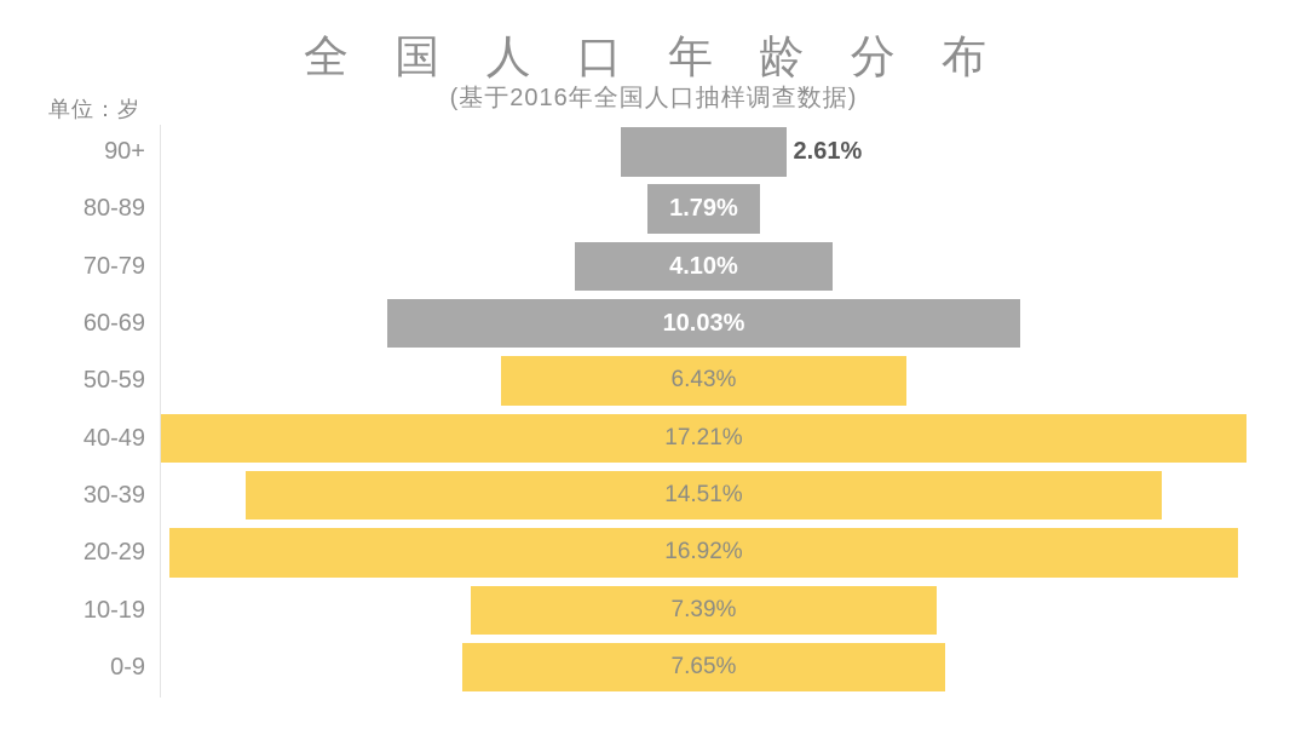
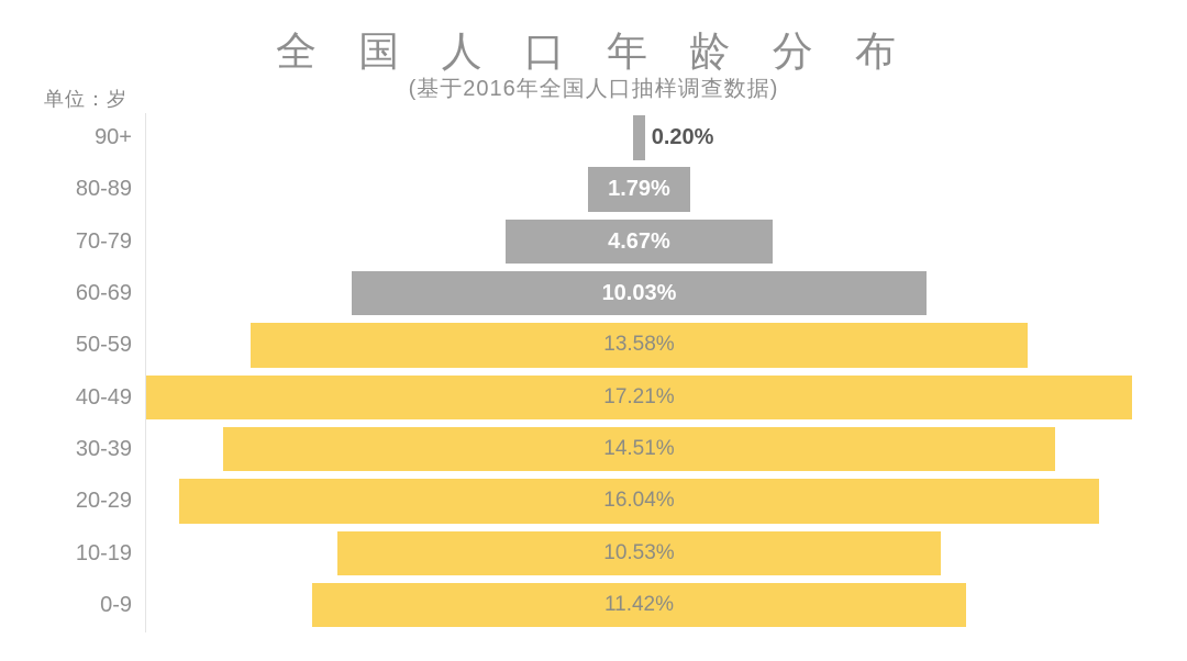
90+: 2.61% -> 0.20%
70-79: 4.10% -> 4.67%
50-59: 6.43% -> 13.58%
20-29: 16.92% -> 16.04%
10-19: 7.39% -> 10.53%
0-9: 7.65% -> 11.42%
